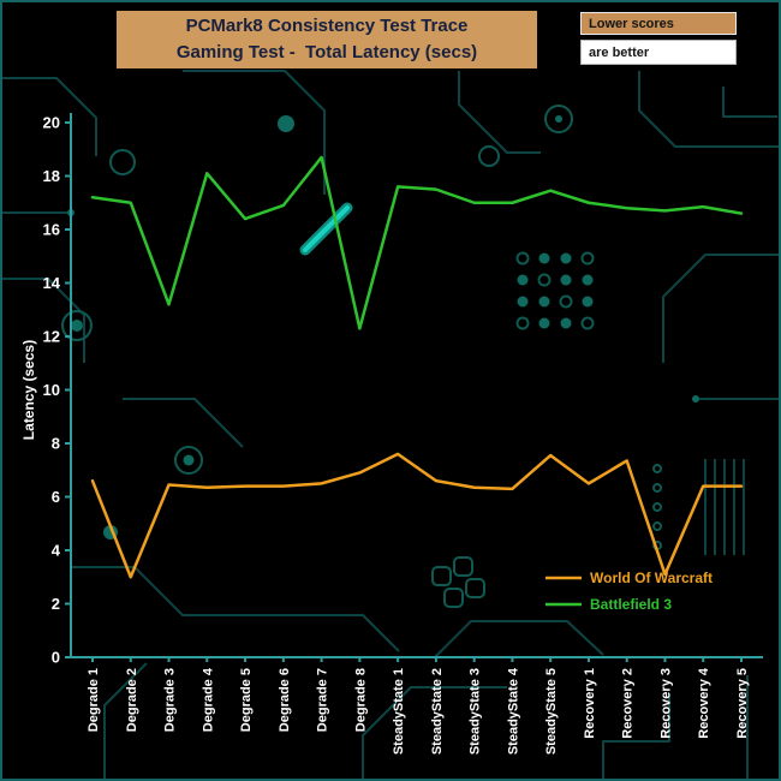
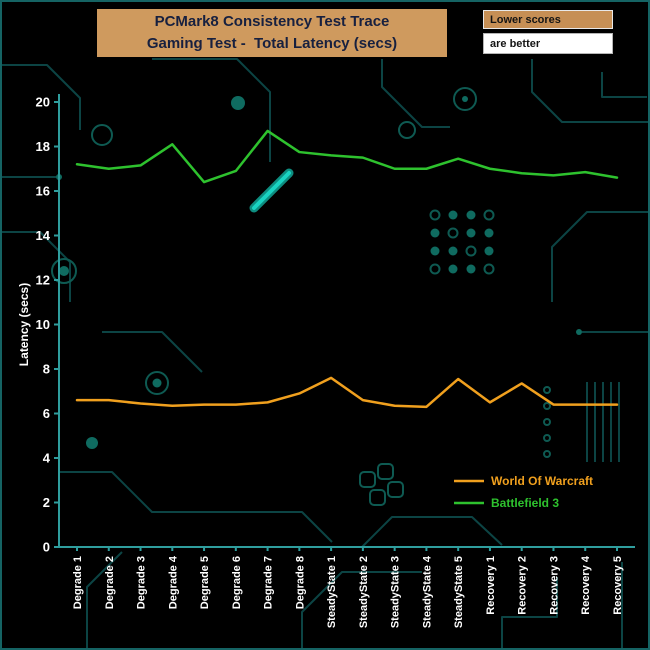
World Of Warcraft/Degrade 2: 3.0 -> 6.6
Battlefield 3/Degrade 3: 13.2 -> 17.1
Battlefield 3/Degrade 8: 12.3 -> 17.8
World Of Warcraft/Recovery 3: 3.1 -> 6.4
